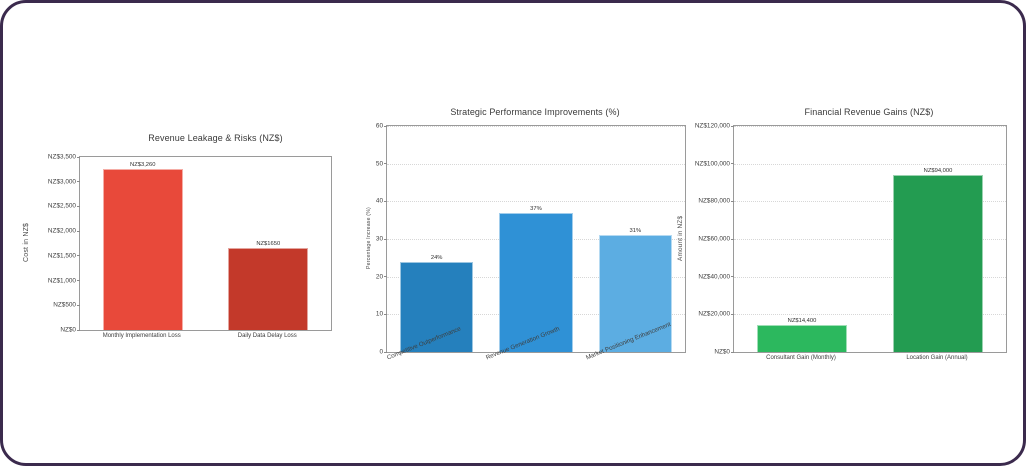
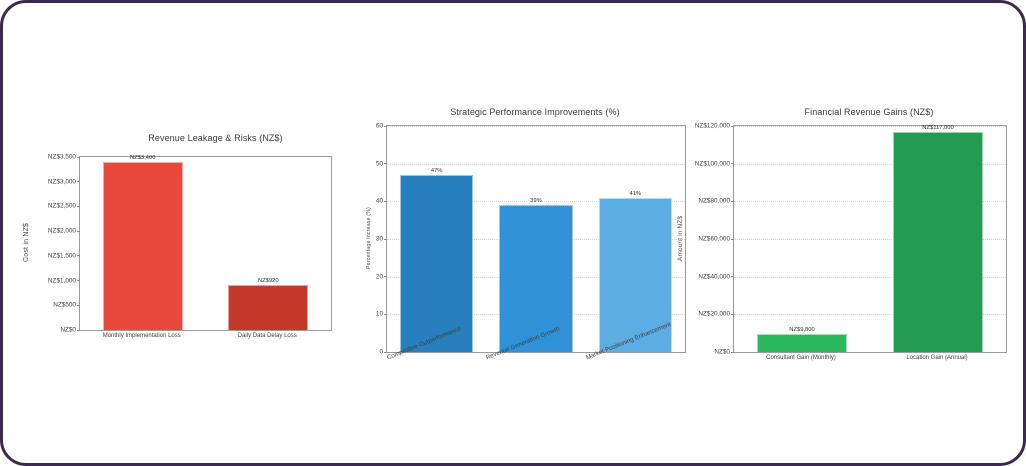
Revenue Leakage & Risks (NZ$)/Monthly Implementation Loss: 3,260 -> 3,400
Revenue Leakage & Risks (NZ$)/Daily Data Delay Loss: 1650 -> 920
Strategic Performance Improvements (%)/Competitive Outperformance: 24% -> 47%
Strategic Performance Improvements (%)/Revenue Generation Growth: 37% -> 39%
Strategic Performance Improvements (%)/Market Positioning Enhancement: 31% -> 41%
Financial Revenue Gains (NZ$)/Consultant Gain (Monthly): 14,400 -> 9,800
Financial Revenue Gains (NZ$)/Location Gain (Annual): 94,000 -> 117,000
